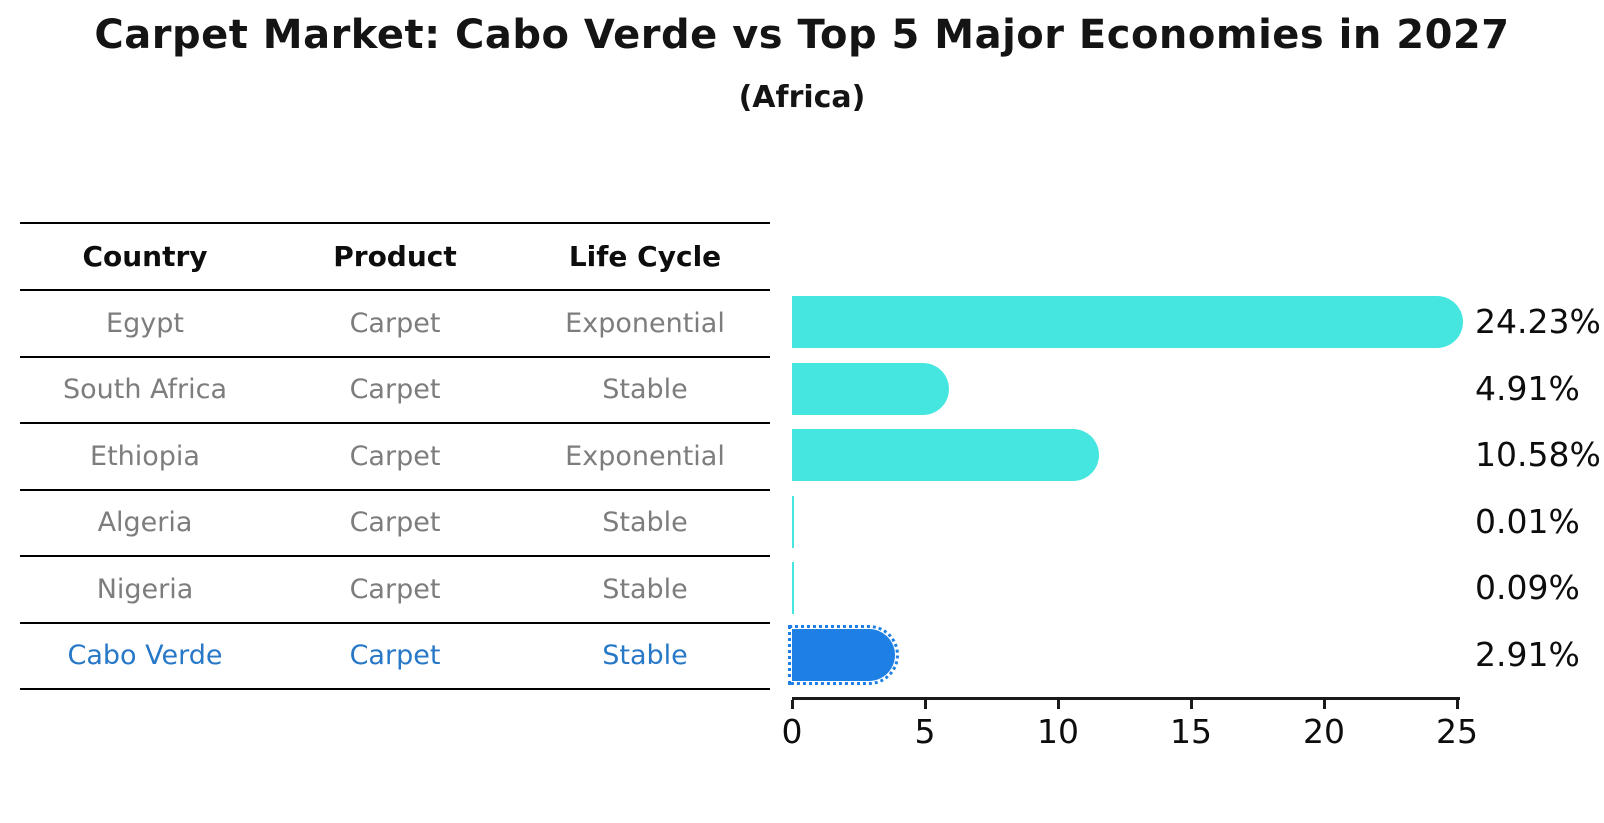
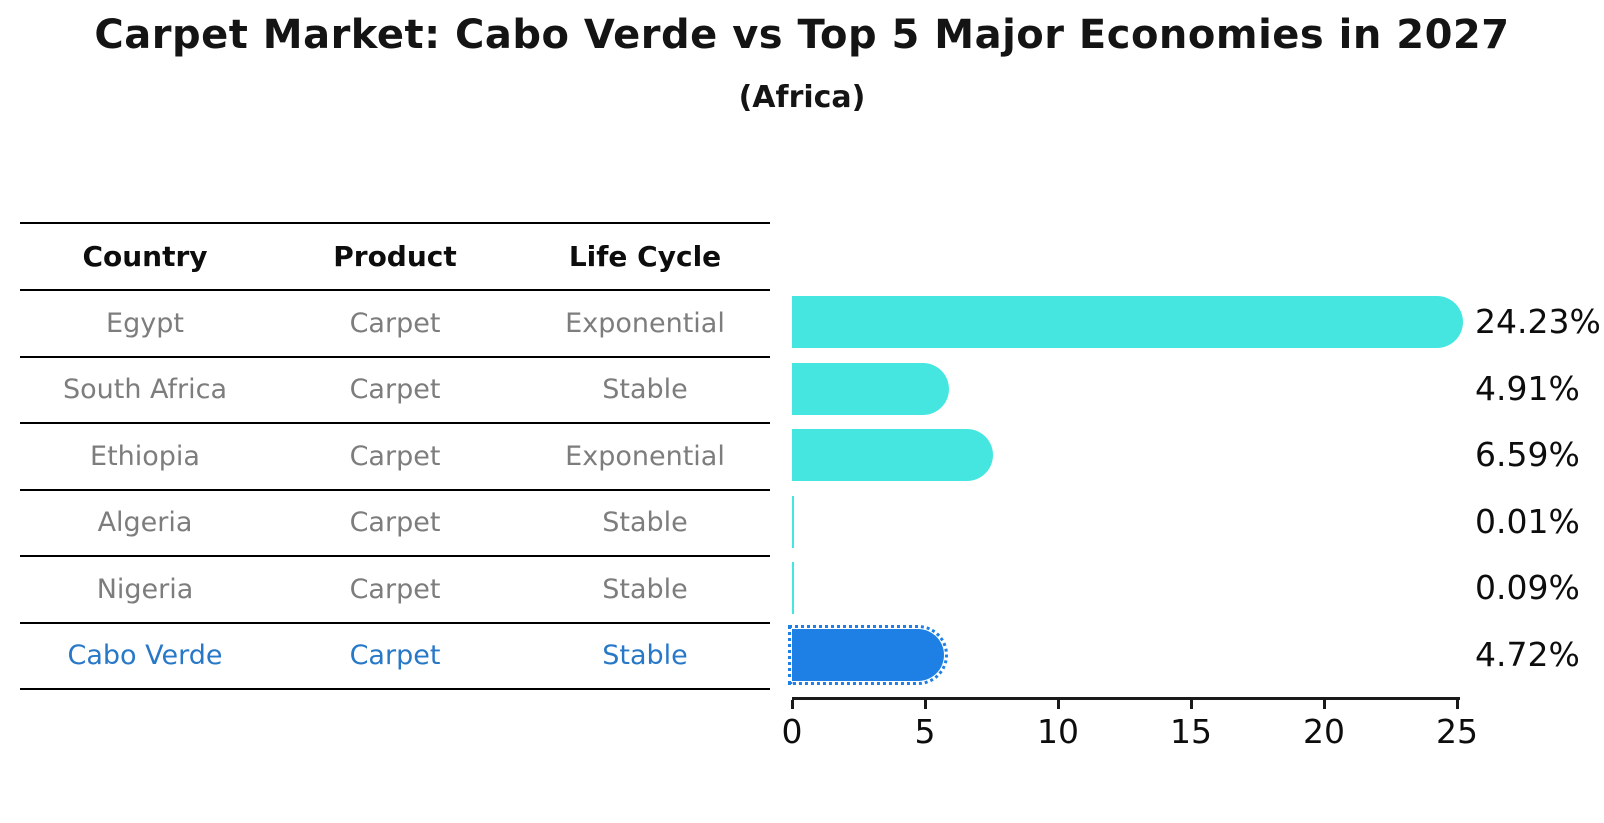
Ethiopia: 10.58% -> 6.59%
Cabo Verde: 2.91% -> 4.72%
